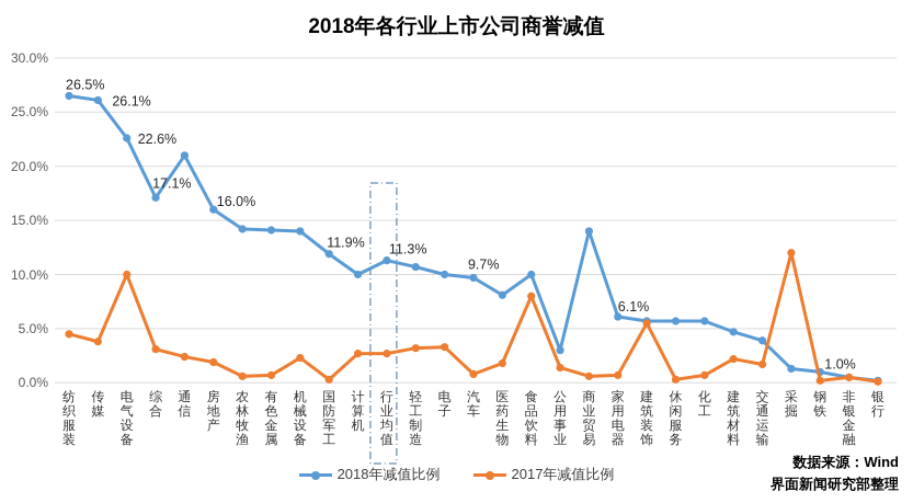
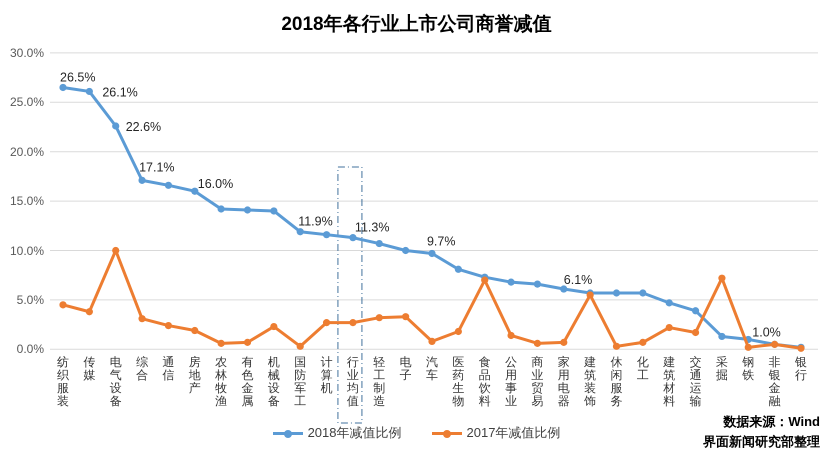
2018年减值比例/通信: 21% -> 17%
2018年减值比例/计算机: 10% -> 12%
2018年减值比例/食品饮料: 10% -> 7%
2017年减值比例/食品饮料: 8% -> 7%
2018年减值比例/公用事业: 3% -> 7%
2018年减值比例/商业贸易: 14% -> 7%
2017年减值比例/采掘: 12% -> 7%
